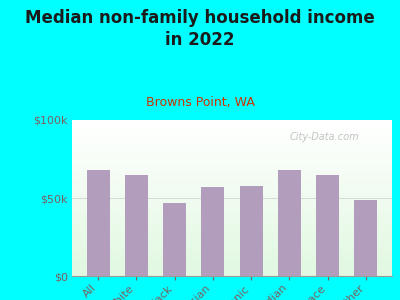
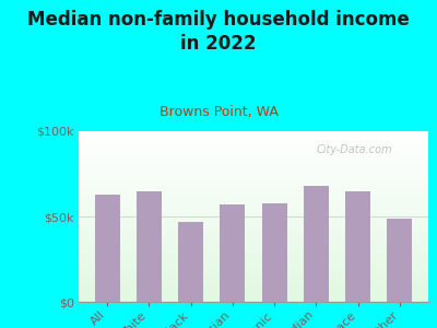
All: $68k -> $63k
